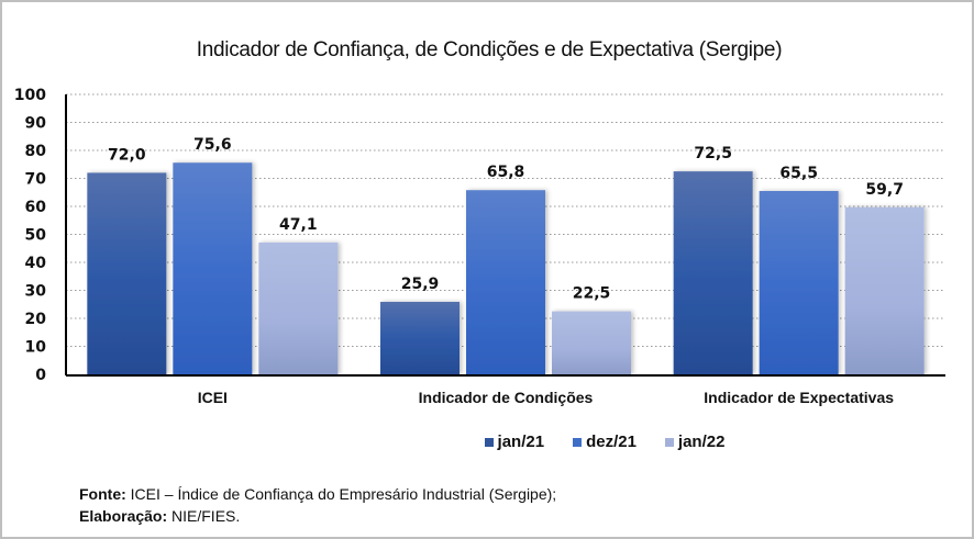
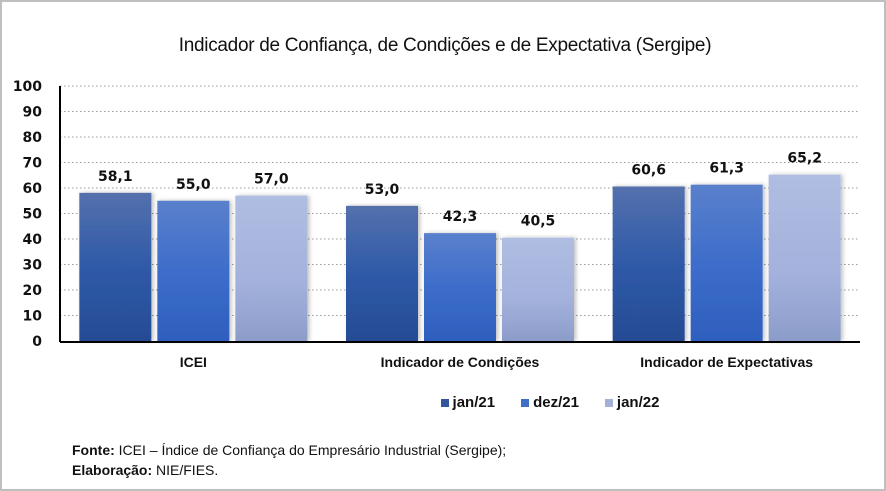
jan/21/ICEI: 72,0 -> 58,1
dez/21/ICEI: 75,6 -> 55,0
jan/22/ICEI: 47,1 -> 57,0
jan/21/Indicador de Condições: 25,9 -> 53,0
dez/21/Indicador de Condições: 65,8 -> 42,3
jan/22/Indicador de Condições: 22,5 -> 40,5
jan/21/Indicador de Expectativas: 72,5 -> 60,6
dez/21/Indicador de Expectativas: 65,5 -> 61,3
jan/22/Indicador de Expectativas: 59,7 -> 65,2
